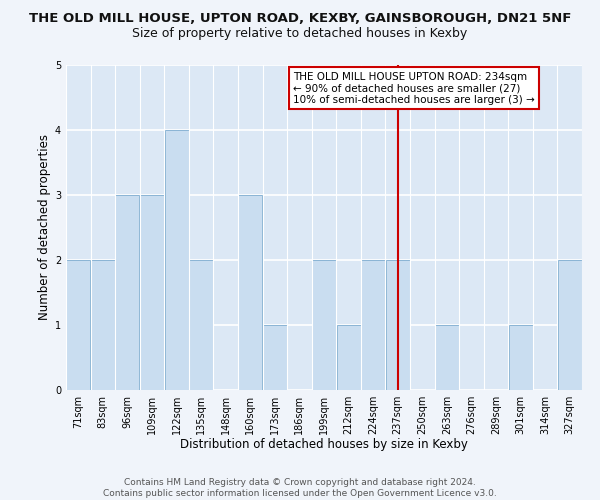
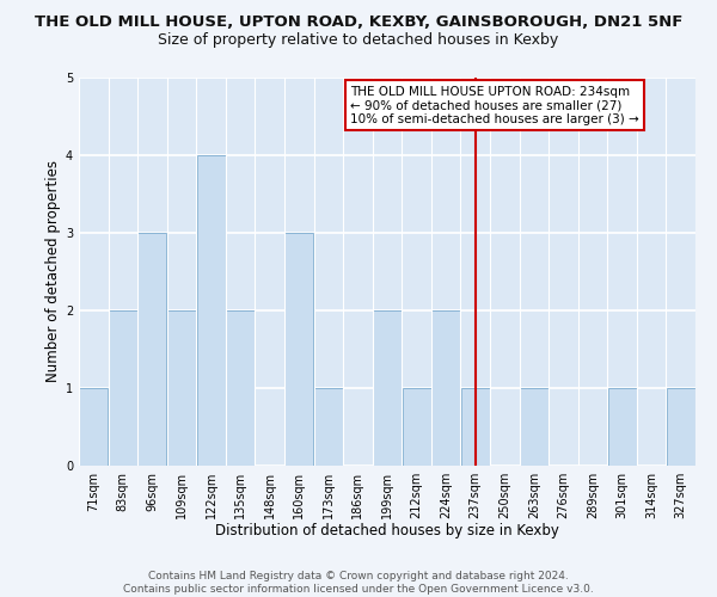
71sqm: 2 -> 1
109sqm: 3 -> 2
237sqm: 2 -> 1
327sqm: 2 -> 1
